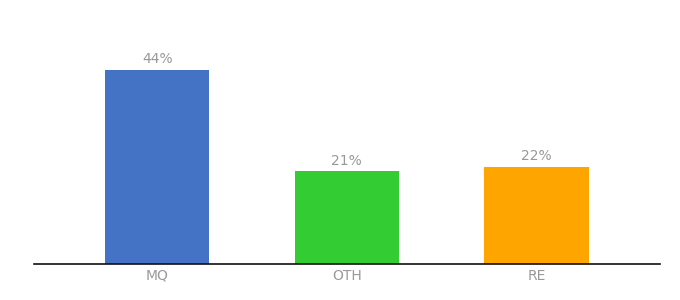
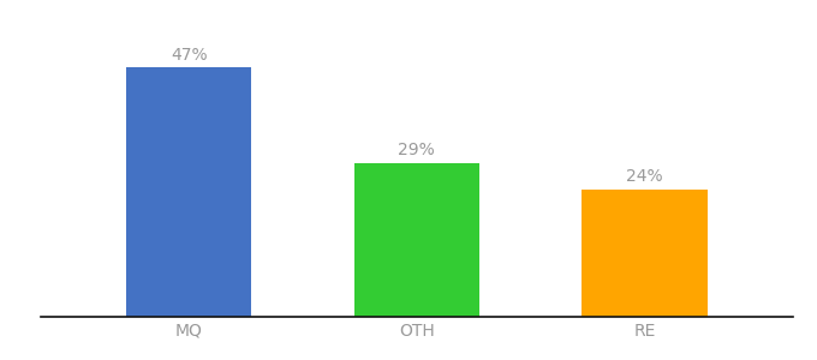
MQ: 44% -> 47%
OTH: 21% -> 29%
RE: 22% -> 24%
